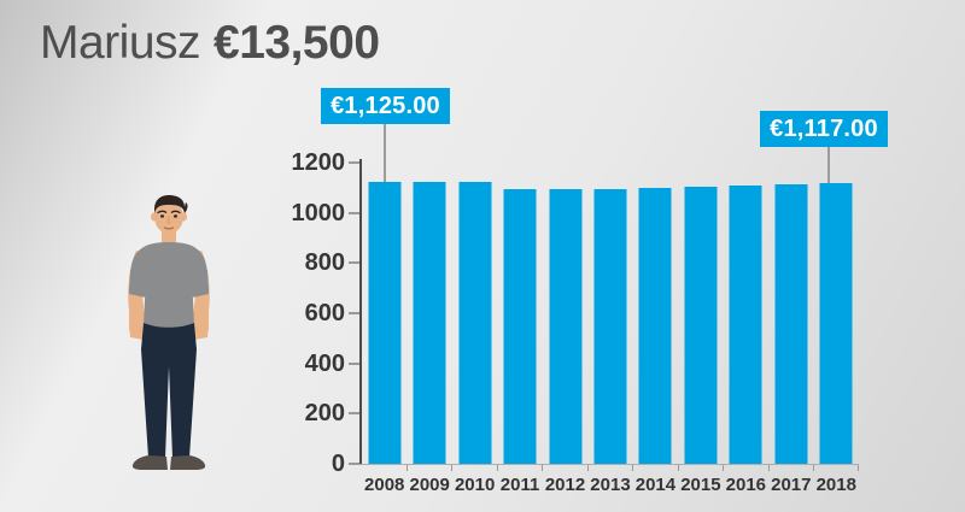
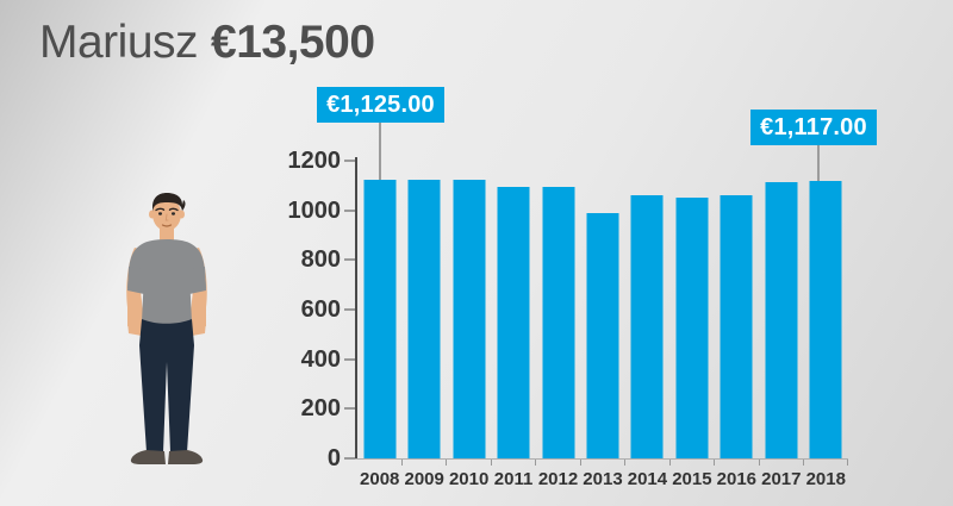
2013: 1100 -> 990
2014: 1100 -> 1060
2015: 1100 -> 1050
2016: 1110 -> 1060
